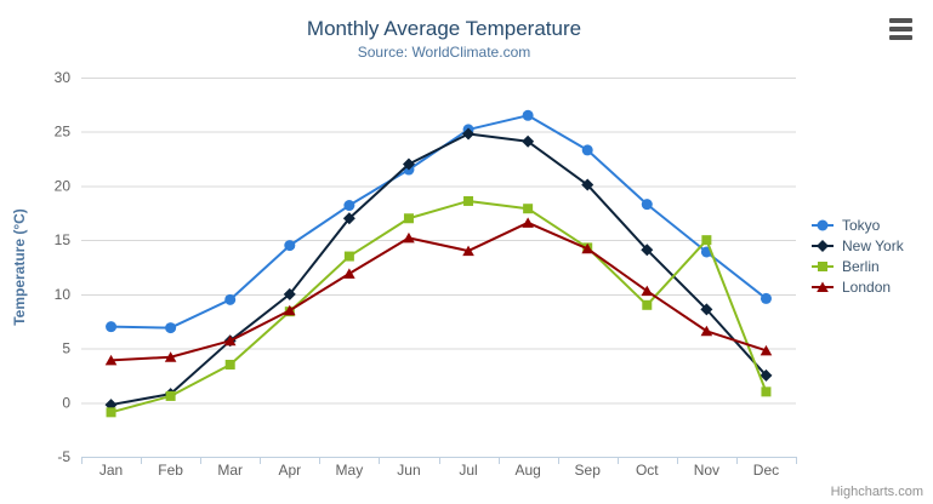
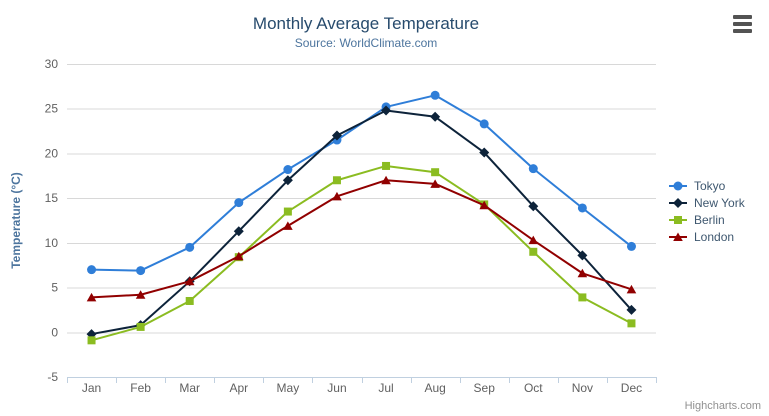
New York/Apr: 10 -> 11
London/Jul: 14 -> 17
Berlin/Nov: 15 -> 4
